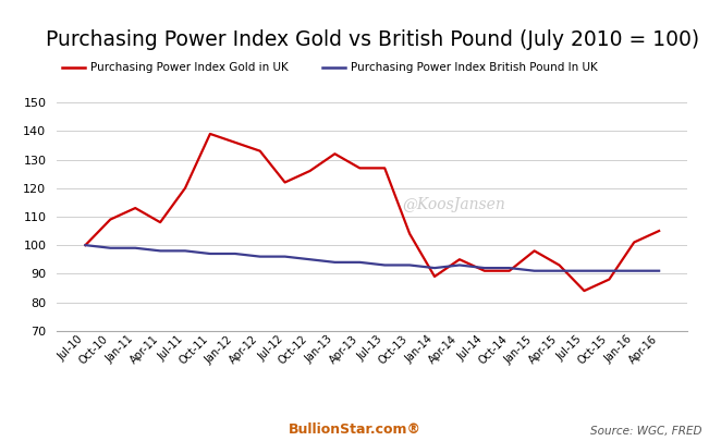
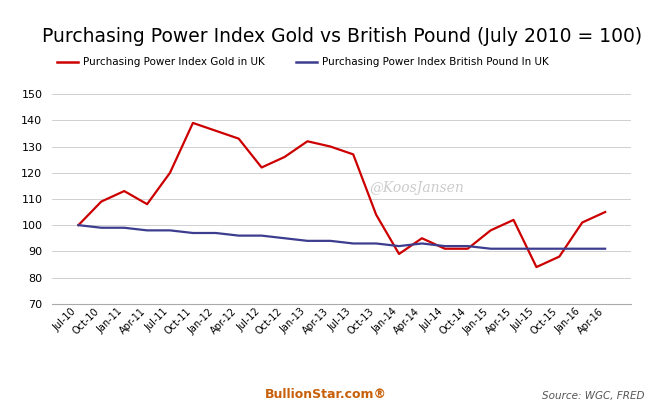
Purchasing Power Index Gold in UK/Apr-13: 127 -> 130
Purchasing Power Index Gold in UK/Apr-15: 93 -> 102
